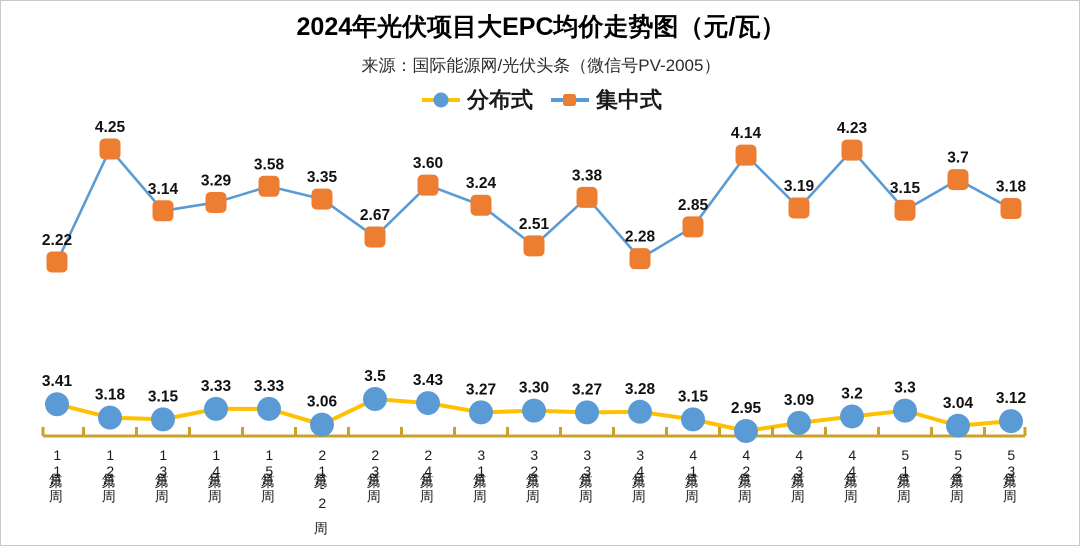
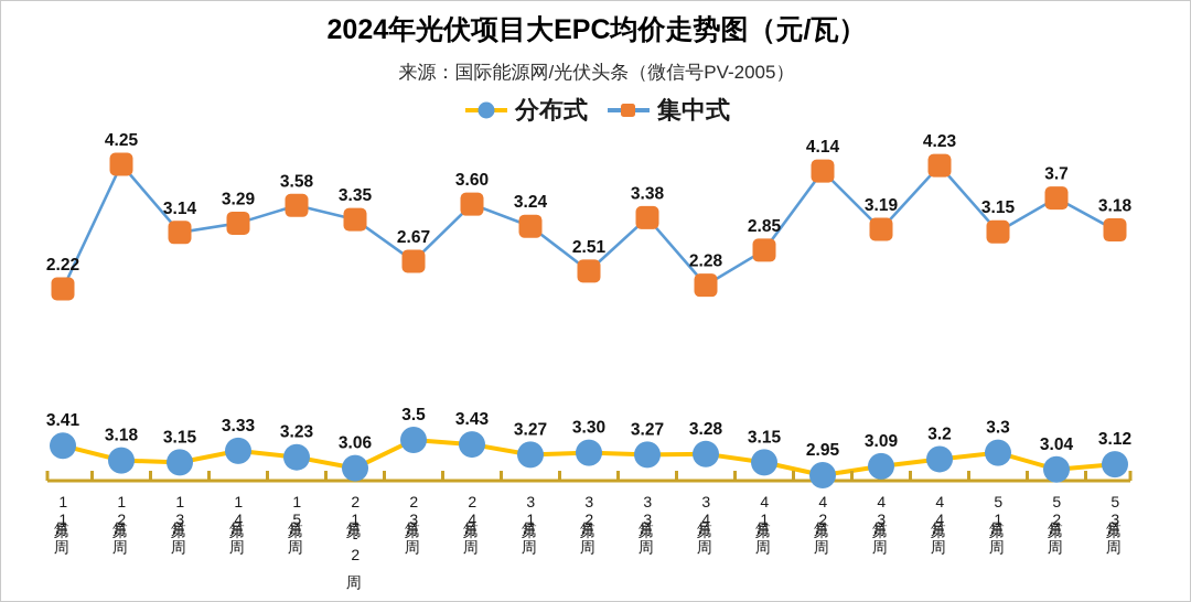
分布式/1月第5周: 3.33 -> 3.23
